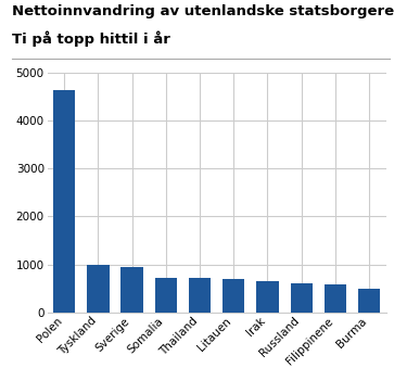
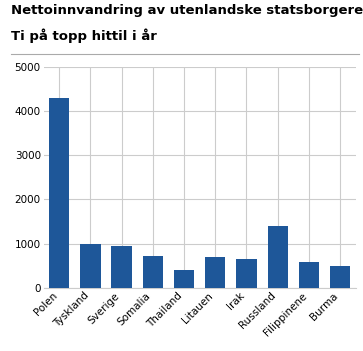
Polen: 4620 -> 4300
Thailand: 720 -> 400
Russland: 620 -> 1400
